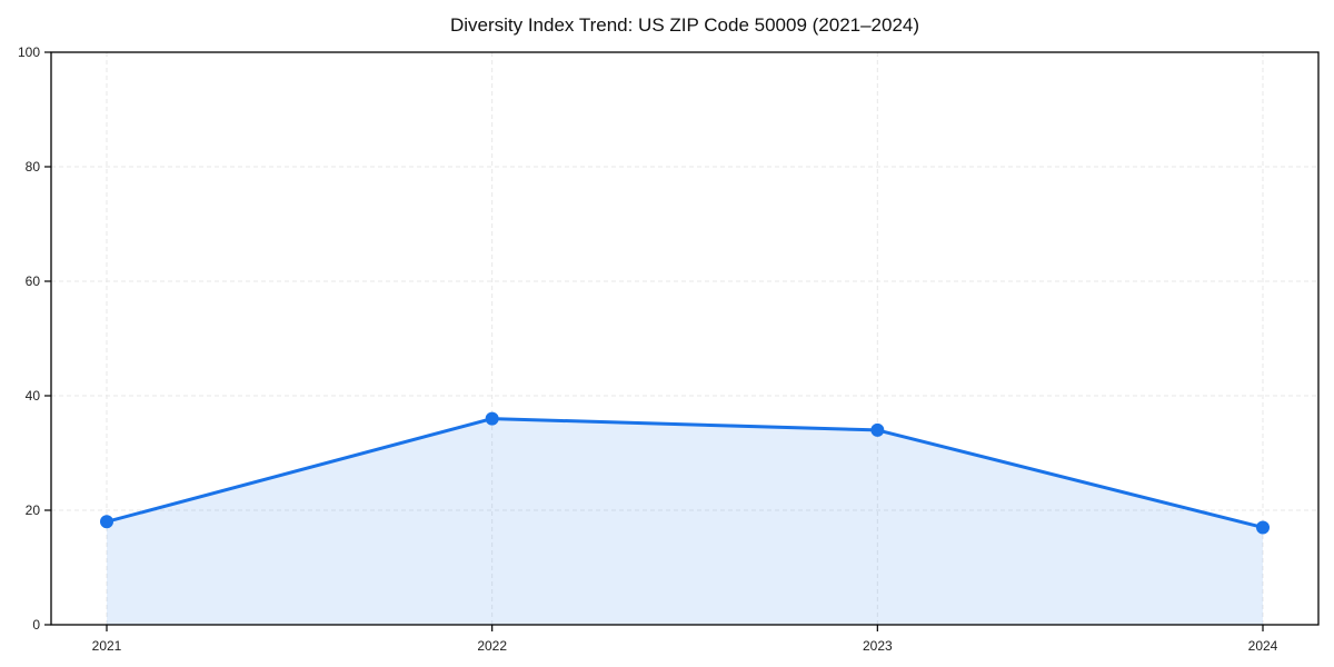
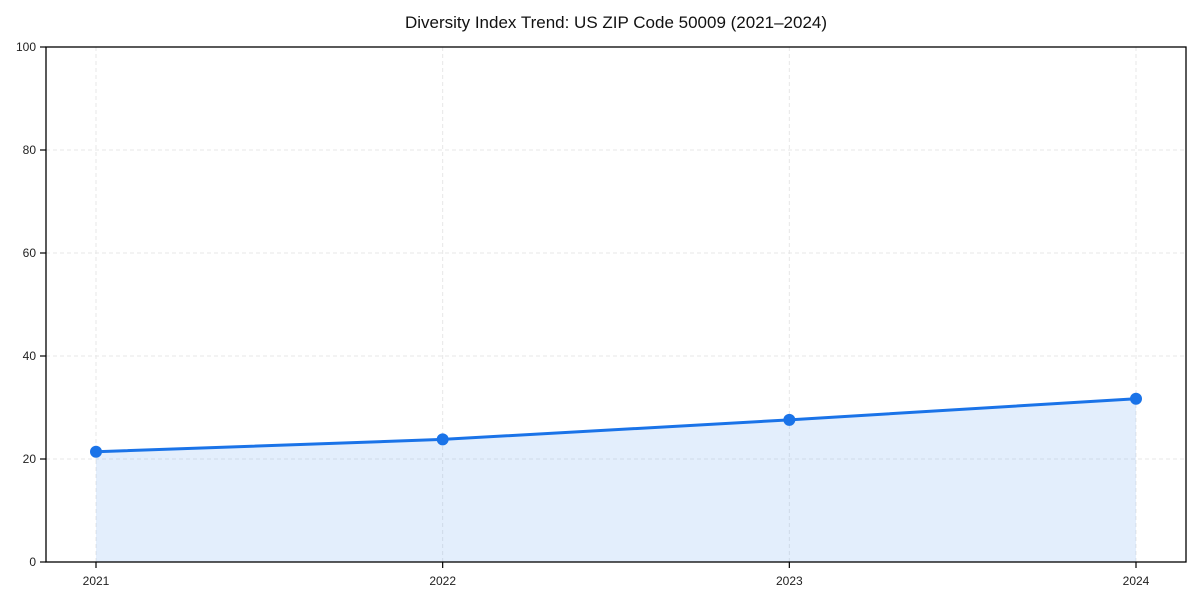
2021: 18 -> 21
2022: 36 -> 24
2023: 34 -> 28
2024: 17 -> 32
